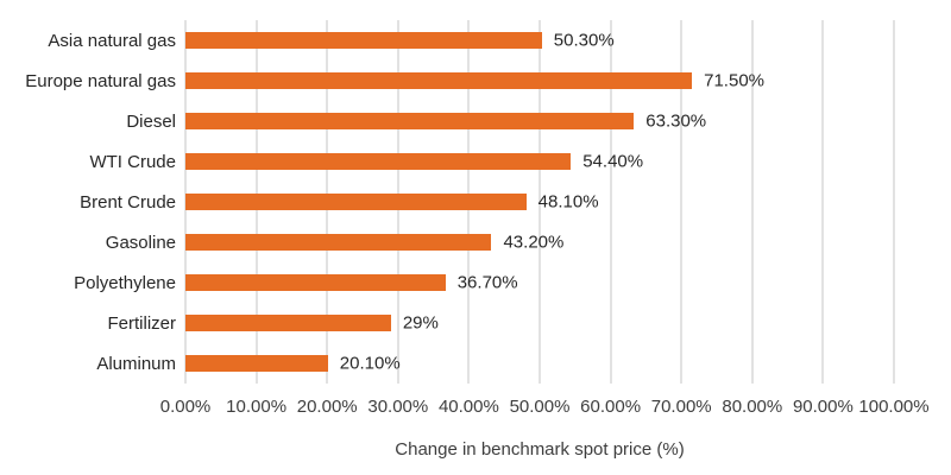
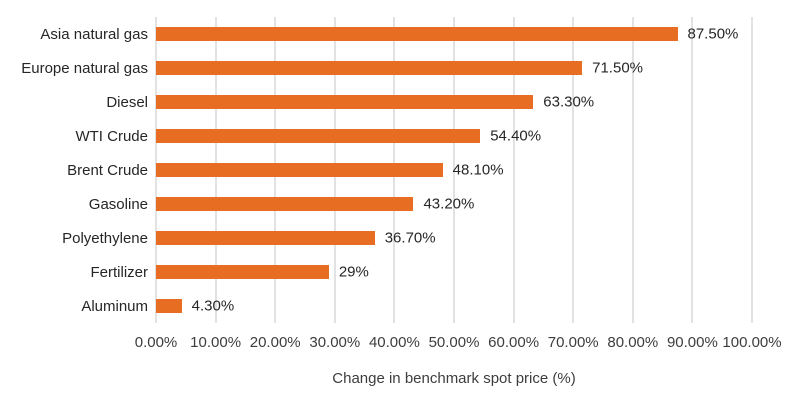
Asia natural gas: 50.30% -> 87.50%
Aluminum: 20.10% -> 4.30%
